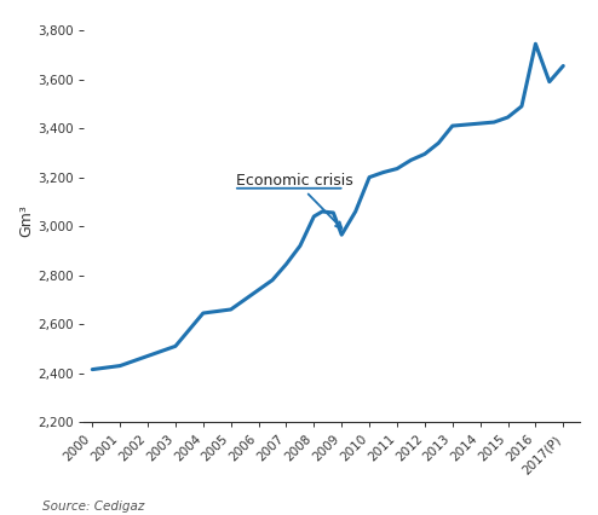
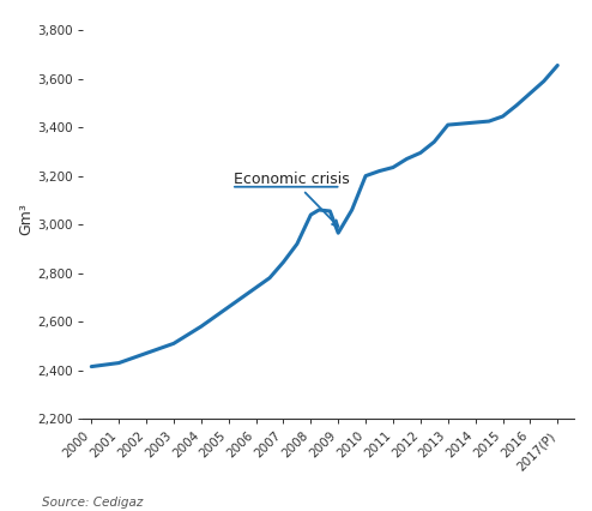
2004: 2,645 -> 2,580
2016: 3,745 -> 3,540
